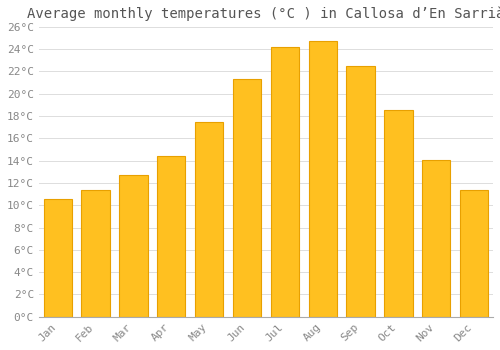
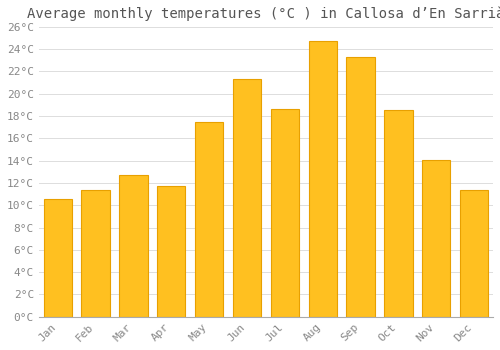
Apr: 14.4°C -> 11.7°C
Jul: 24.2°C -> 18.6°C
Sep: 22.5°C -> 23.3°C
